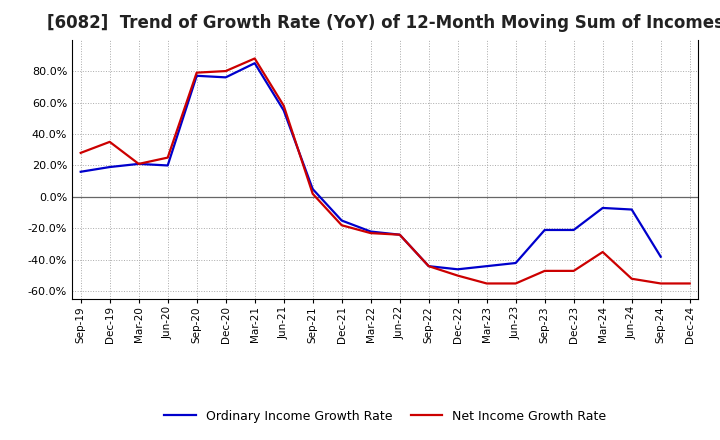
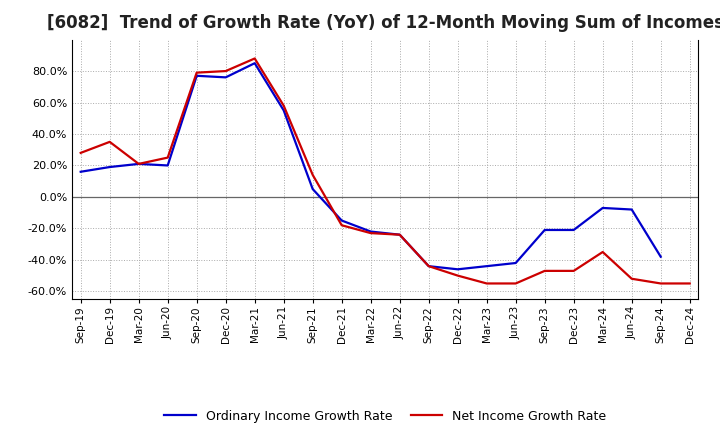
Net Income Growth Rate/Sep-21: 2% -> 14%
